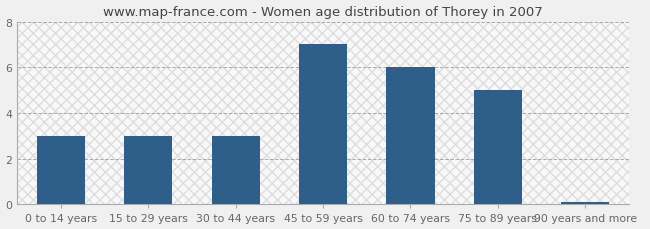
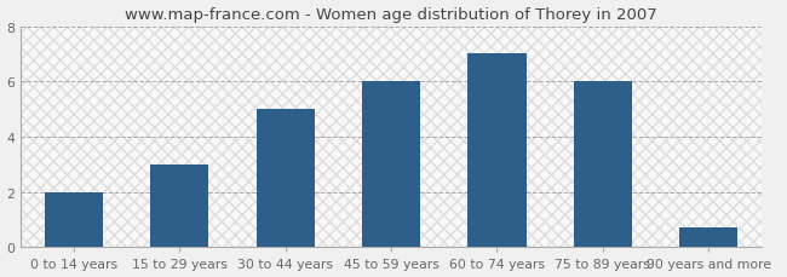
0 to 14 years: 3.0 -> 2.0
30 to 44 years: 3.0 -> 5.0
45 to 59 years: 7.0 -> 6.0
60 to 74 years: 6.0 -> 7.0
75 to 89 years: 5.0 -> 6.0
90 years and more: 0.1 -> 0.7
